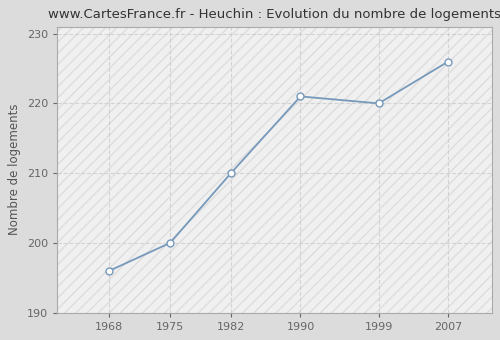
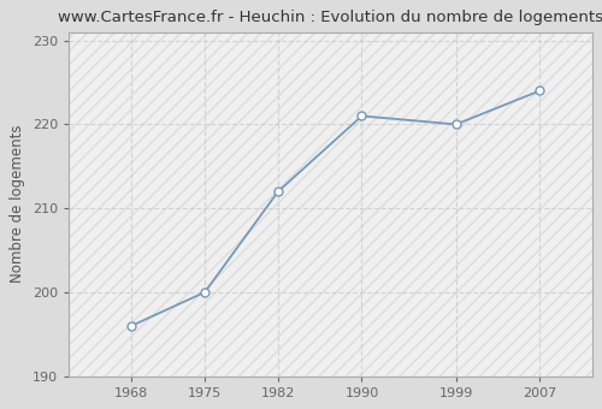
1982: 210 -> 212
2007: 226 -> 224
